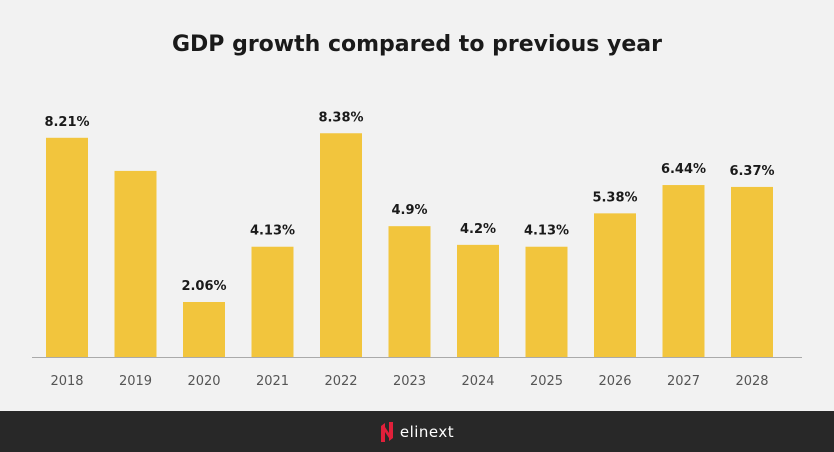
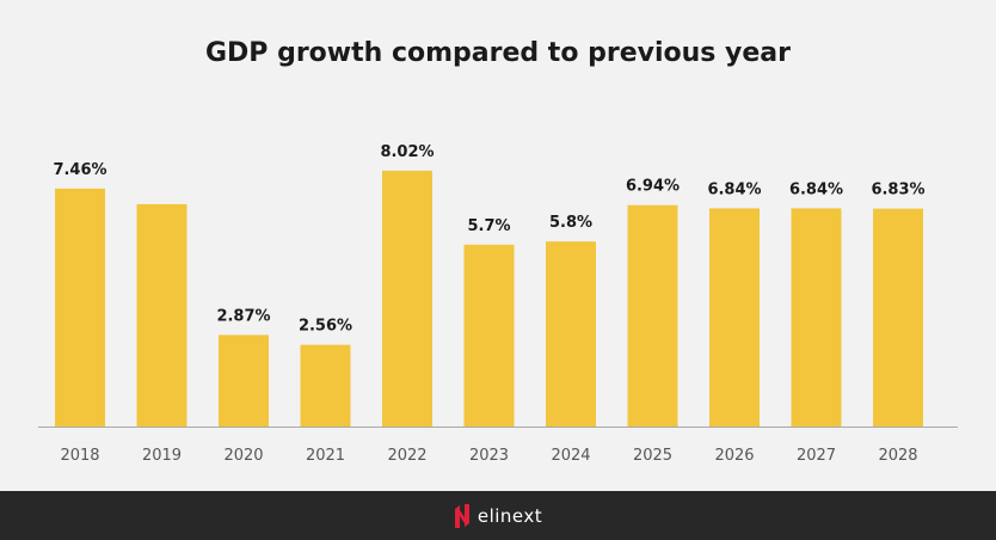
2018: 8.21% -> 7.46%
2020: 2.06% -> 2.87%
2021: 4.13% -> 2.56%
2022: 8.38% -> 8.02%
2023: 4.9% -> 5.7%
2024: 4.2% -> 5.8%
2025: 4.13% -> 6.94%
2026: 5.38% -> 6.84%
2027: 6.44% -> 6.84%
2028: 6.37% -> 6.83%
